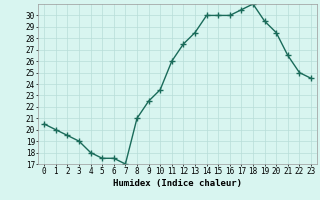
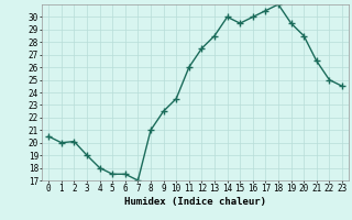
2: 19.5 -> 20.1
15: 30.0 -> 29.5
